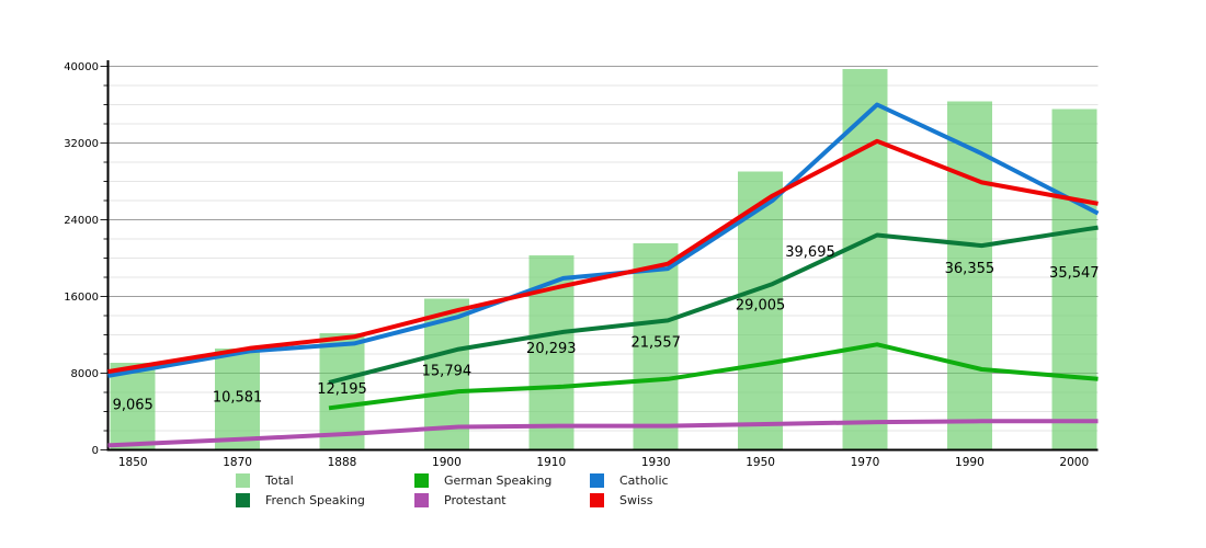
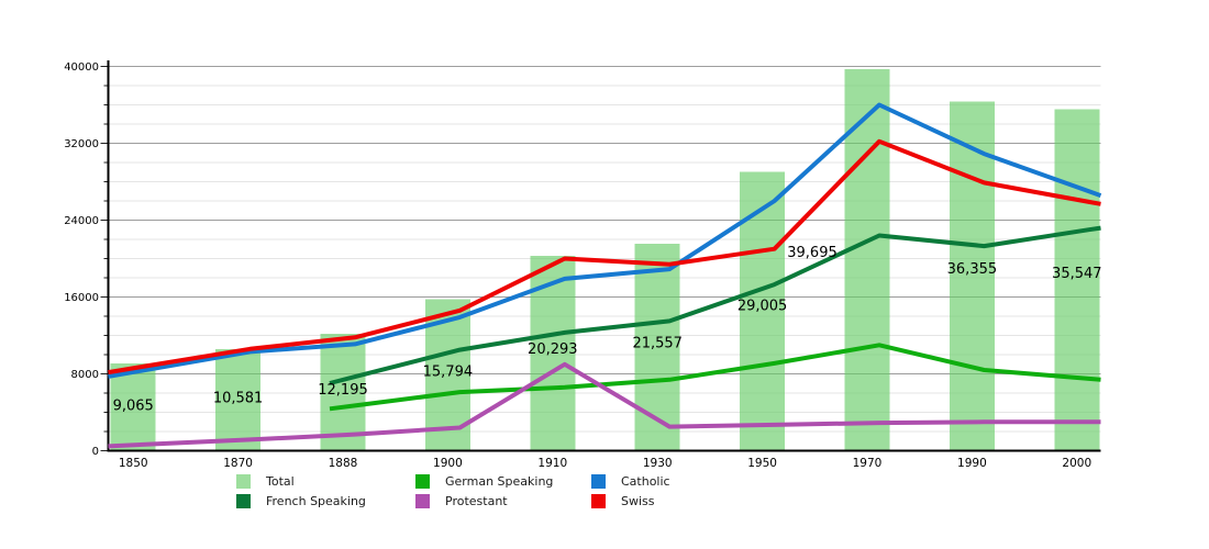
Protestant/1910: 2000 -> 9000
Swiss/1910: 17000 -> 20000
Swiss/1950: 26000 -> 21000
Catholic/2000: 25000 -> 27000
